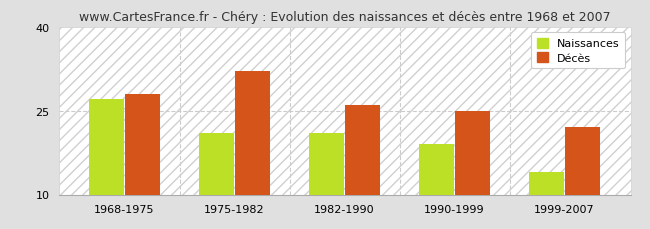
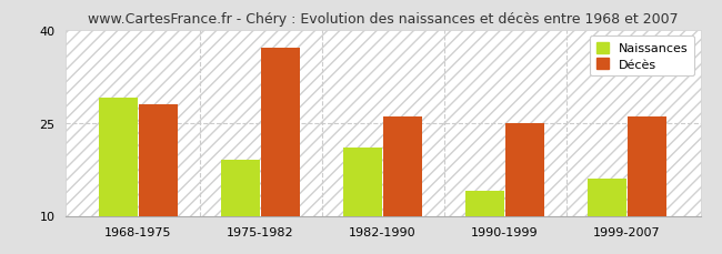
Naissances/1968-1975: 27 -> 29
Naissances/1975-1982: 21 -> 19
Décès/1975-1982: 32 -> 37
Naissances/1990-1999: 19 -> 14
Naissances/1999-2007: 14 -> 16
Décès/1999-2007: 22 -> 26
